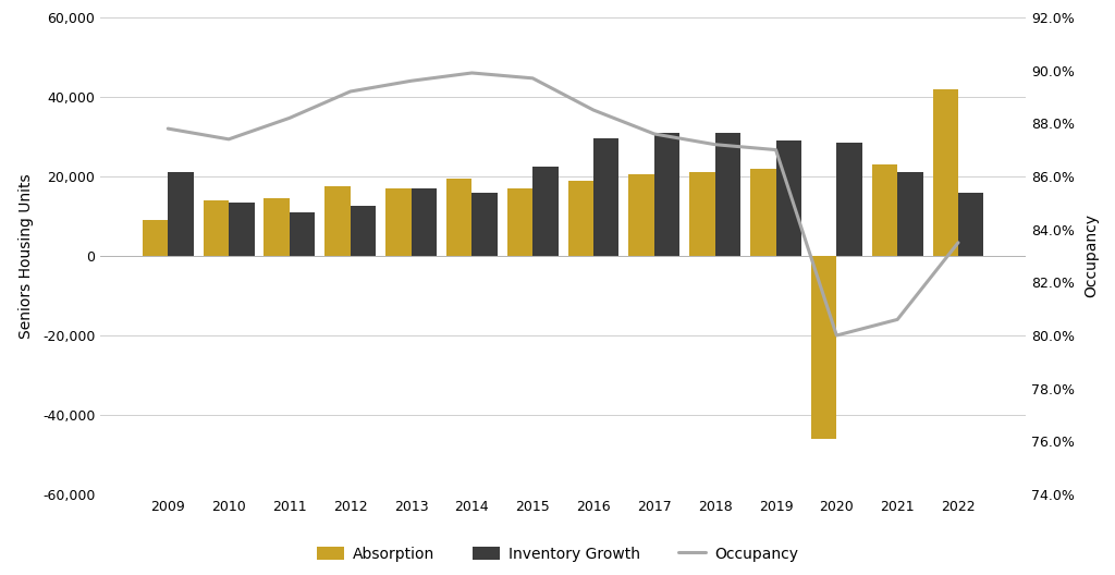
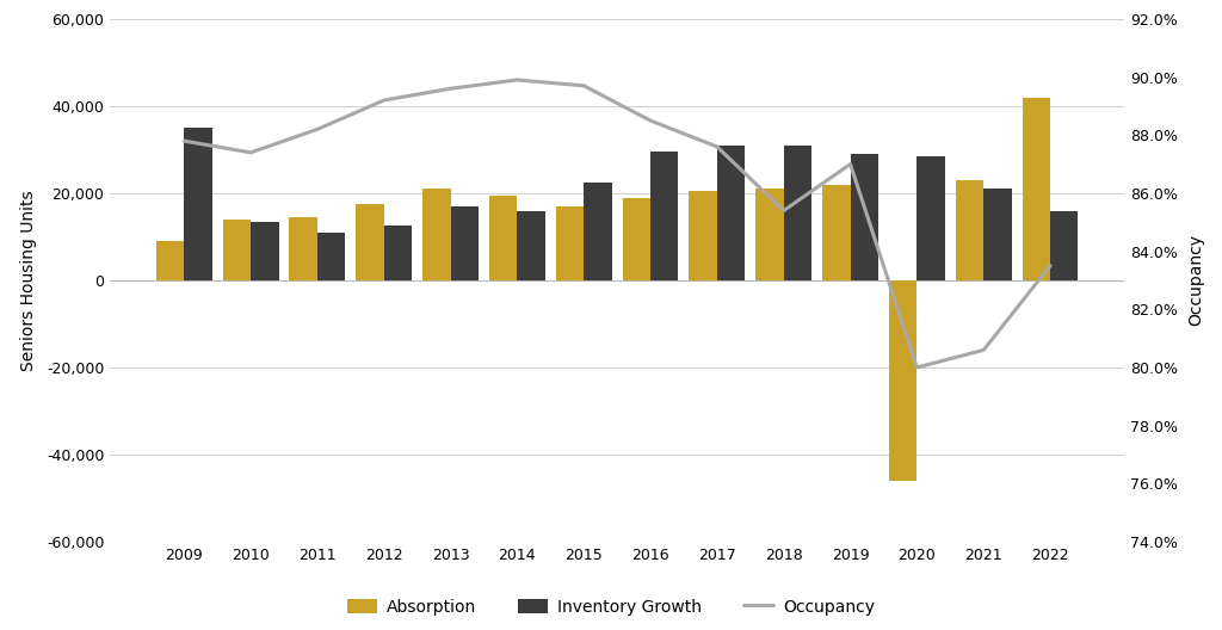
Inventory Growth/2009: 21,000 -> 35,000
Absorption/2013: 17,000 -> 21,000
Occupancy/2018: 87.2% -> 85.4%
